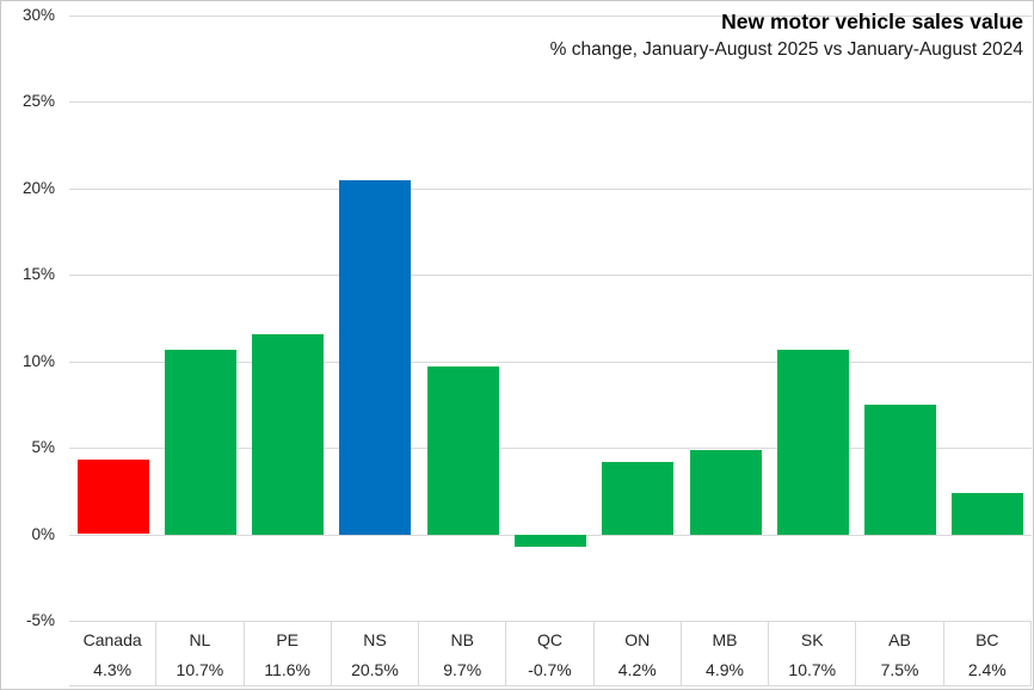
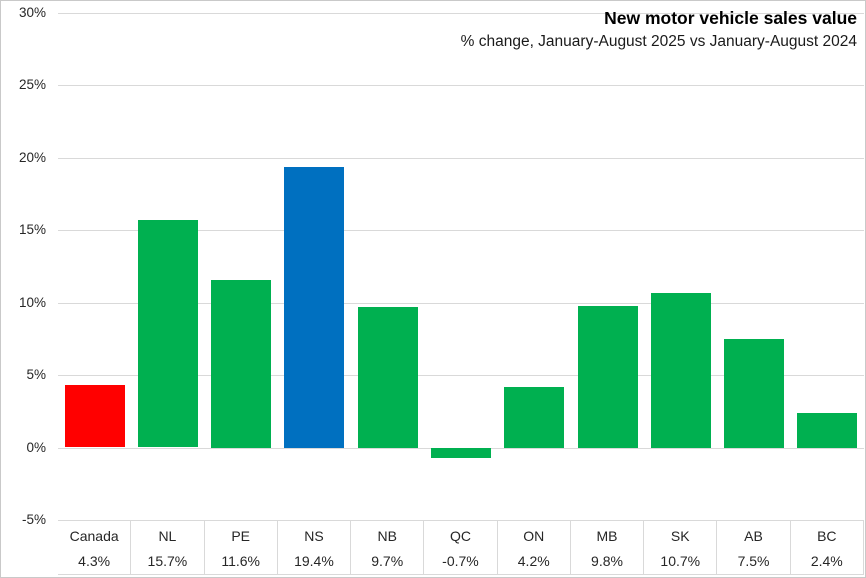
NL: 10.7% -> 15.7%
NS: 20.5% -> 19.4%
MB: 4.9% -> 9.8%
